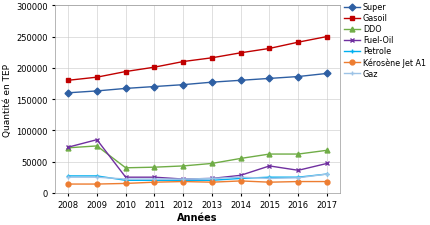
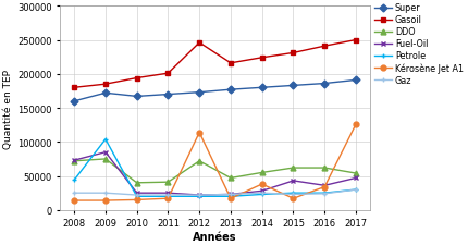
Petrole/2008: 27000 -> 44000
Super/2009: 163000 -> 172000
Petrole/2009: 27000 -> 104000
Gasoil/2012: 210000 -> 246000
DDO/2012: 43000 -> 72000
Kérosène Jet A1/2012: 18000 -> 114000
Kérosène Jet A1/2014: 19000 -> 38000
Kérosène Jet A1/2016: 18000 -> 34000
DDO/2017: 68000 -> 54000
Kérosène Jet A1/2017: 18000 -> 126000
